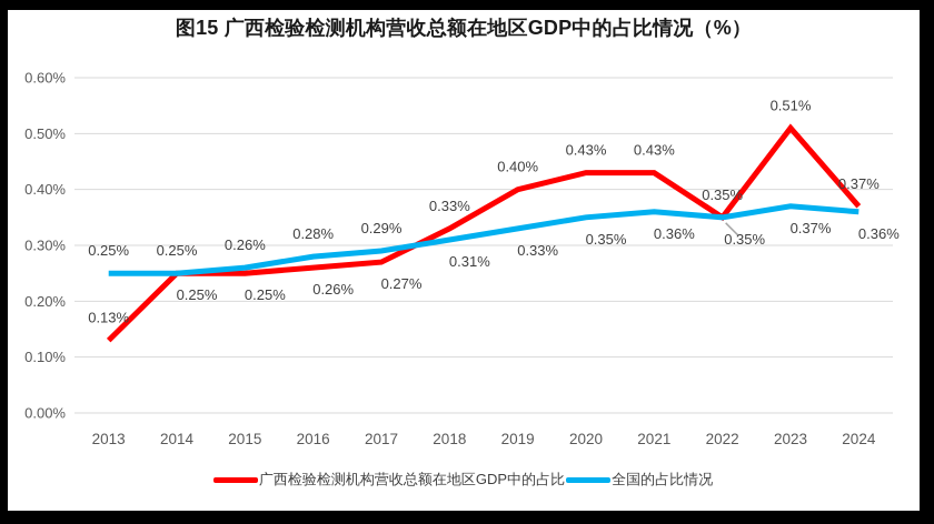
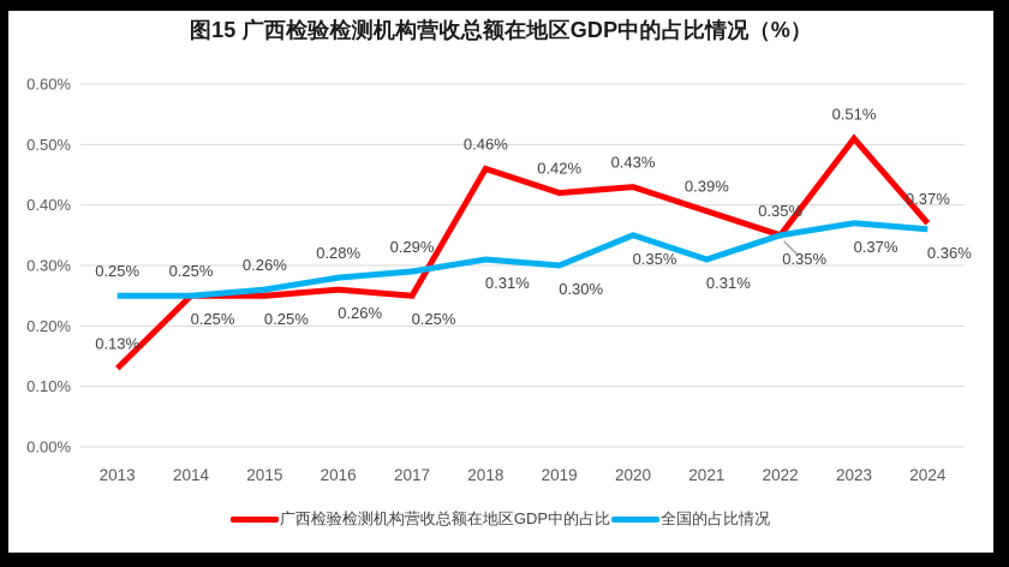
广西检验检测机构营收总额在地区GDP中的占比/2017: 0.27% -> 0.25%
广西检验检测机构营收总额在地区GDP中的占比/2018: 0.33% -> 0.46%
广西检验检测机构营收总额在地区GDP中的占比/2019: 0.40% -> 0.42%
全国的占比情况/2019: 0.33% -> 0.30%
广西检验检测机构营收总额在地区GDP中的占比/2021: 0.43% -> 0.39%
全国的占比情况/2021: 0.36% -> 0.31%
